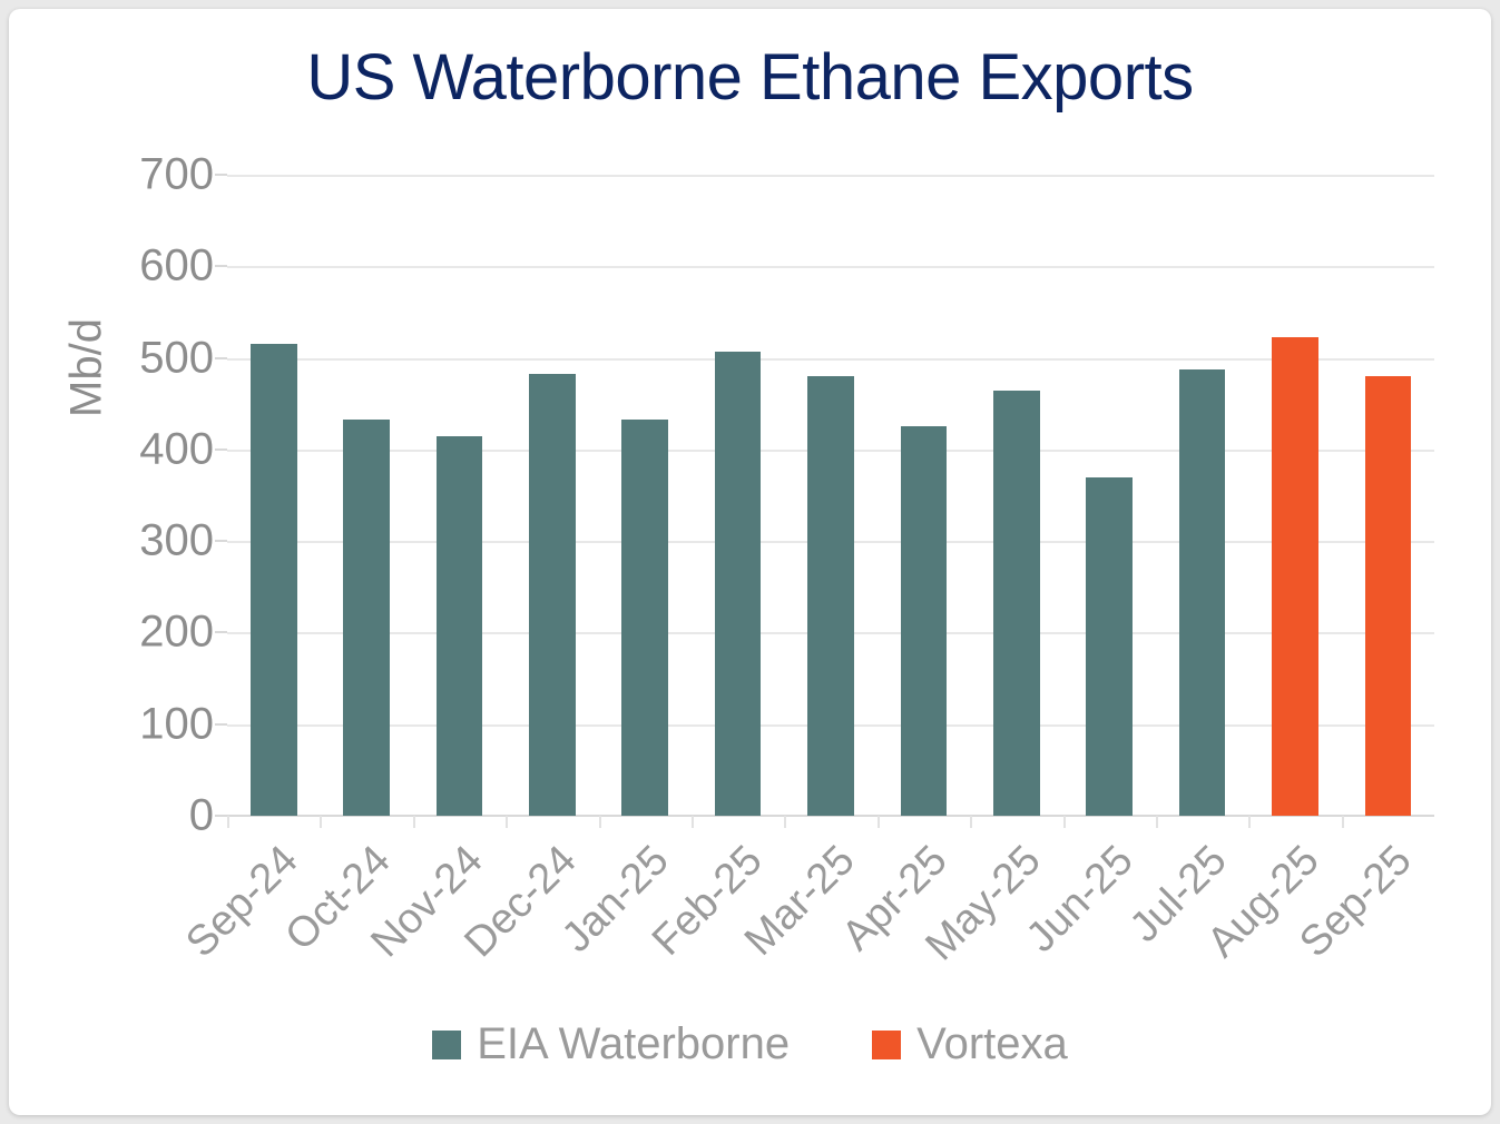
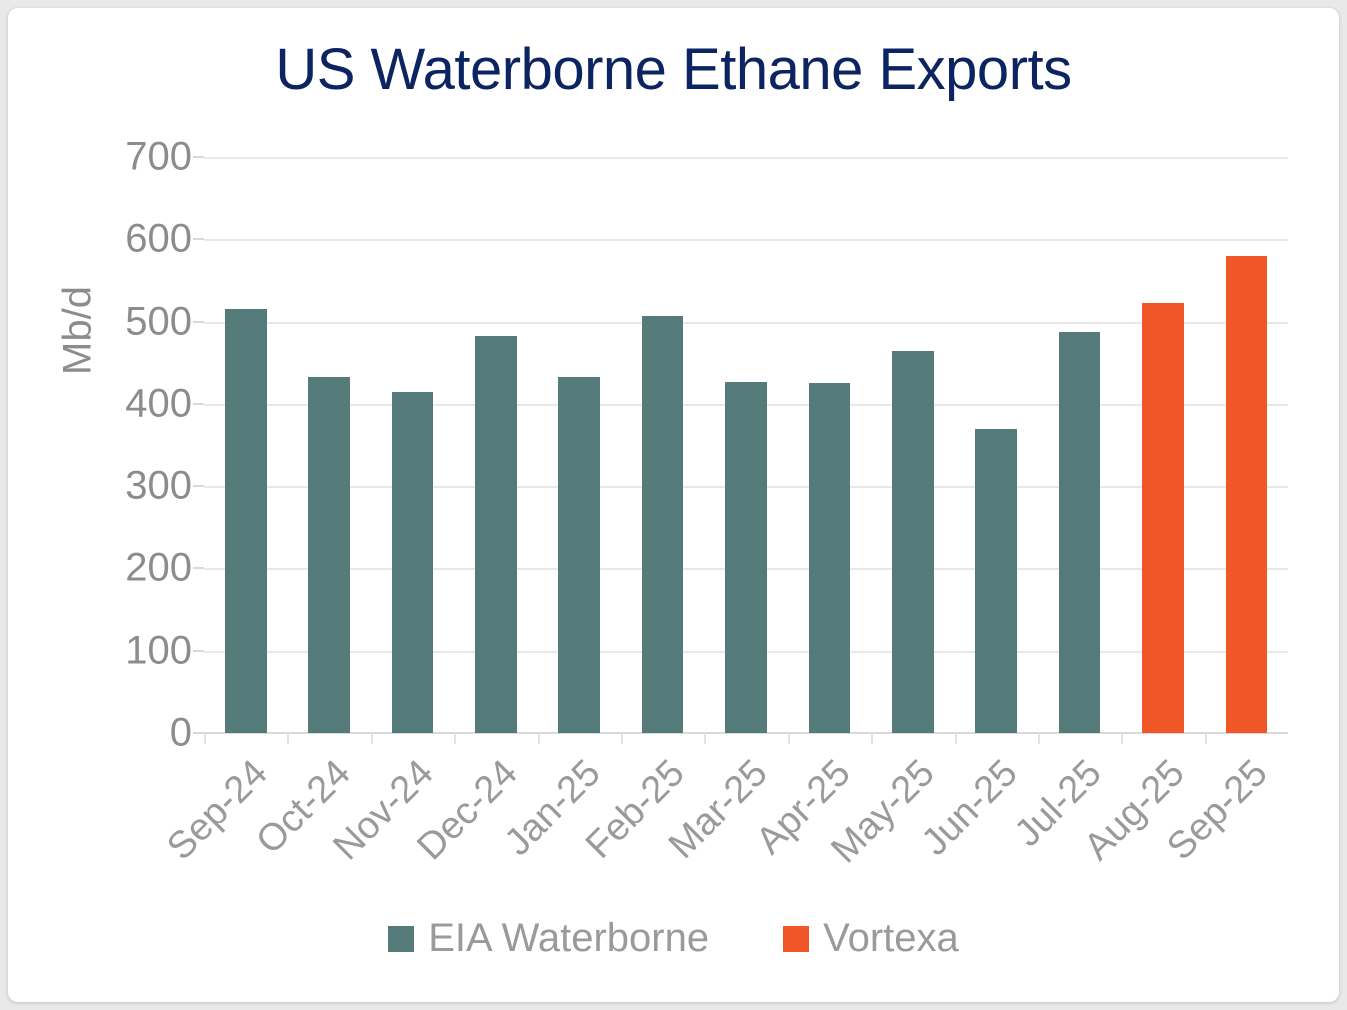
EIA Waterborne/Mar-25: 480 -> 430
Vortexa/Sep-25: 480 -> 580
